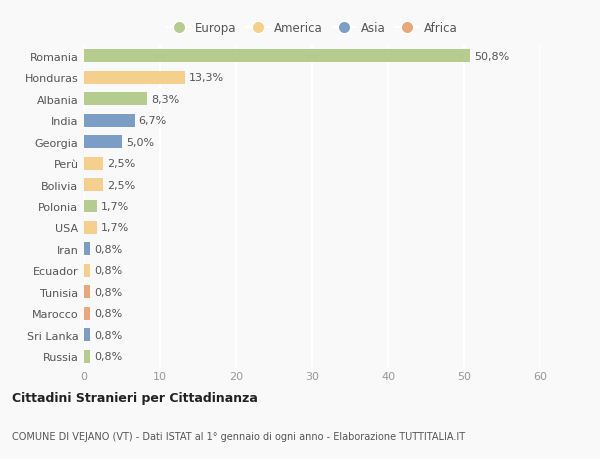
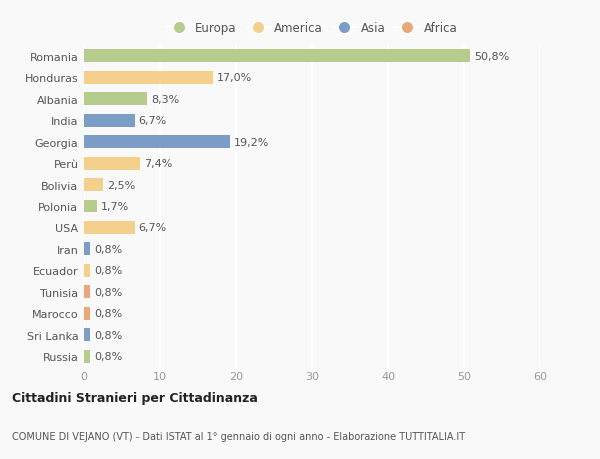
Honduras: 13,3% -> 17,0%
Georgia: 5,0% -> 19,2%
Perù: 2,5% -> 7,4%
USA: 1,7% -> 6,7%
